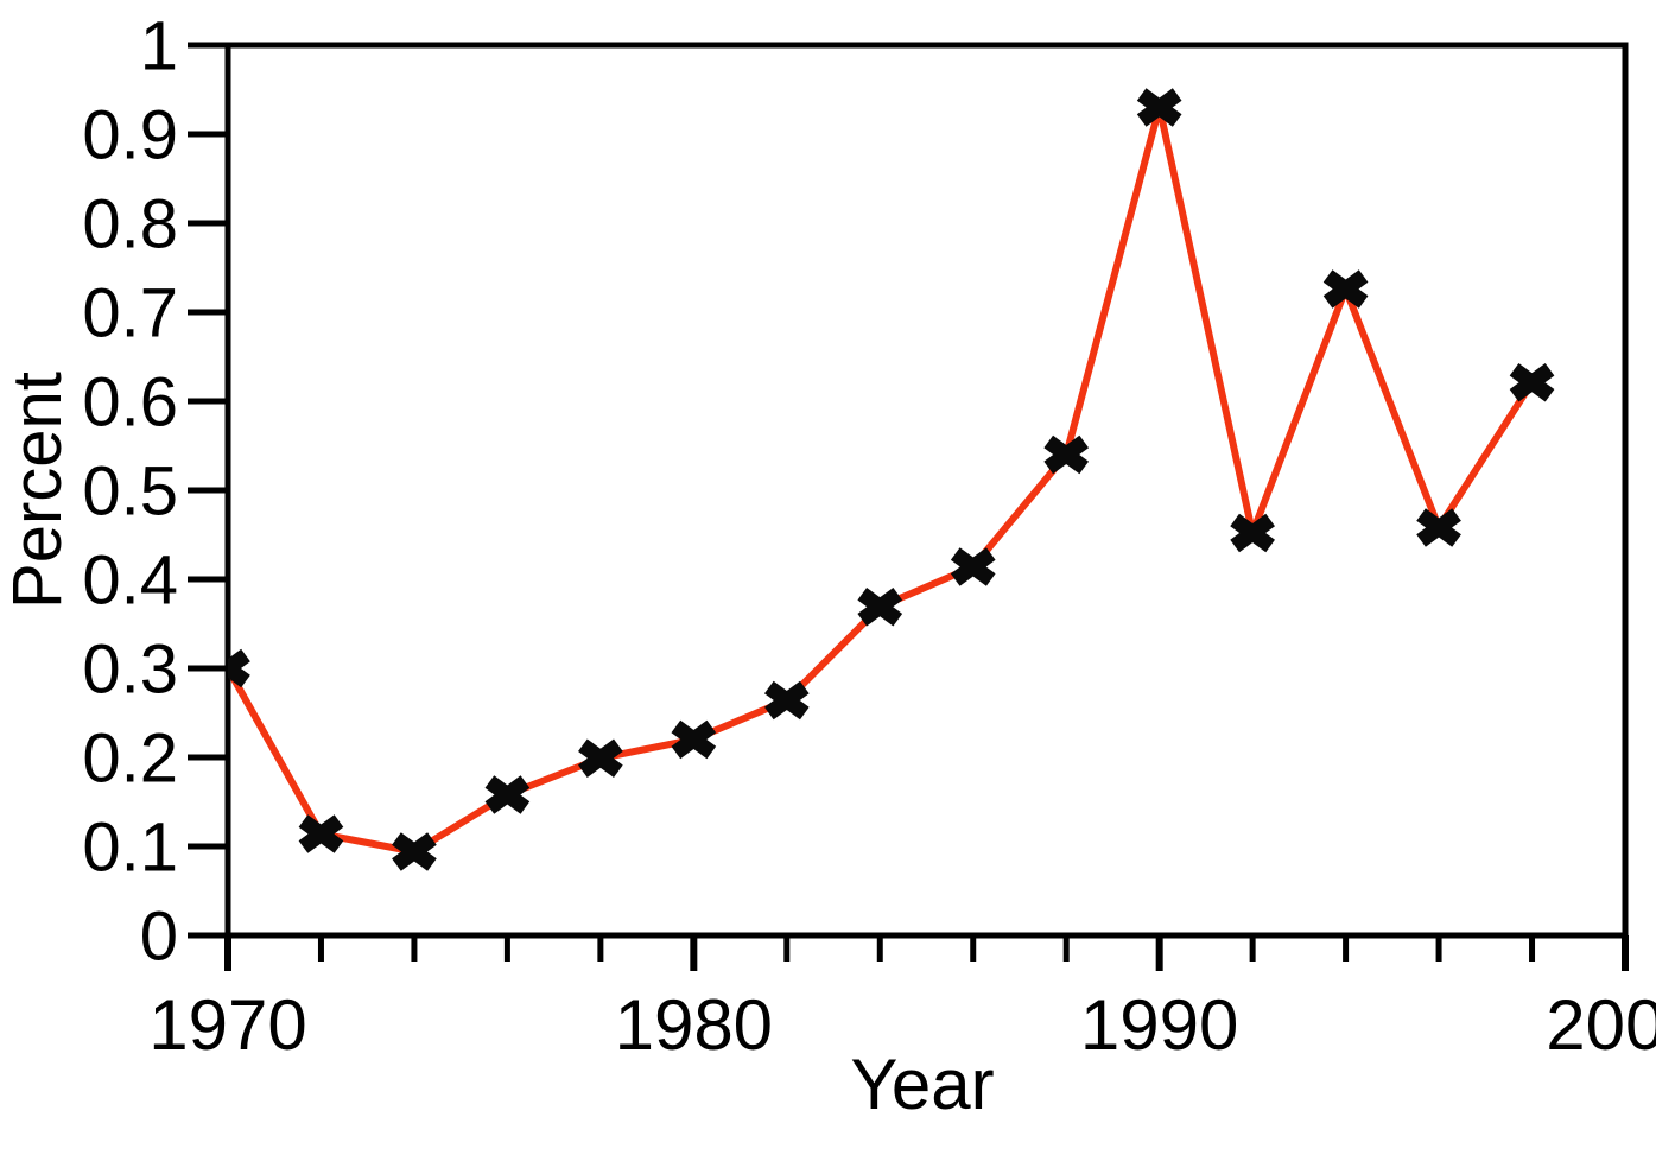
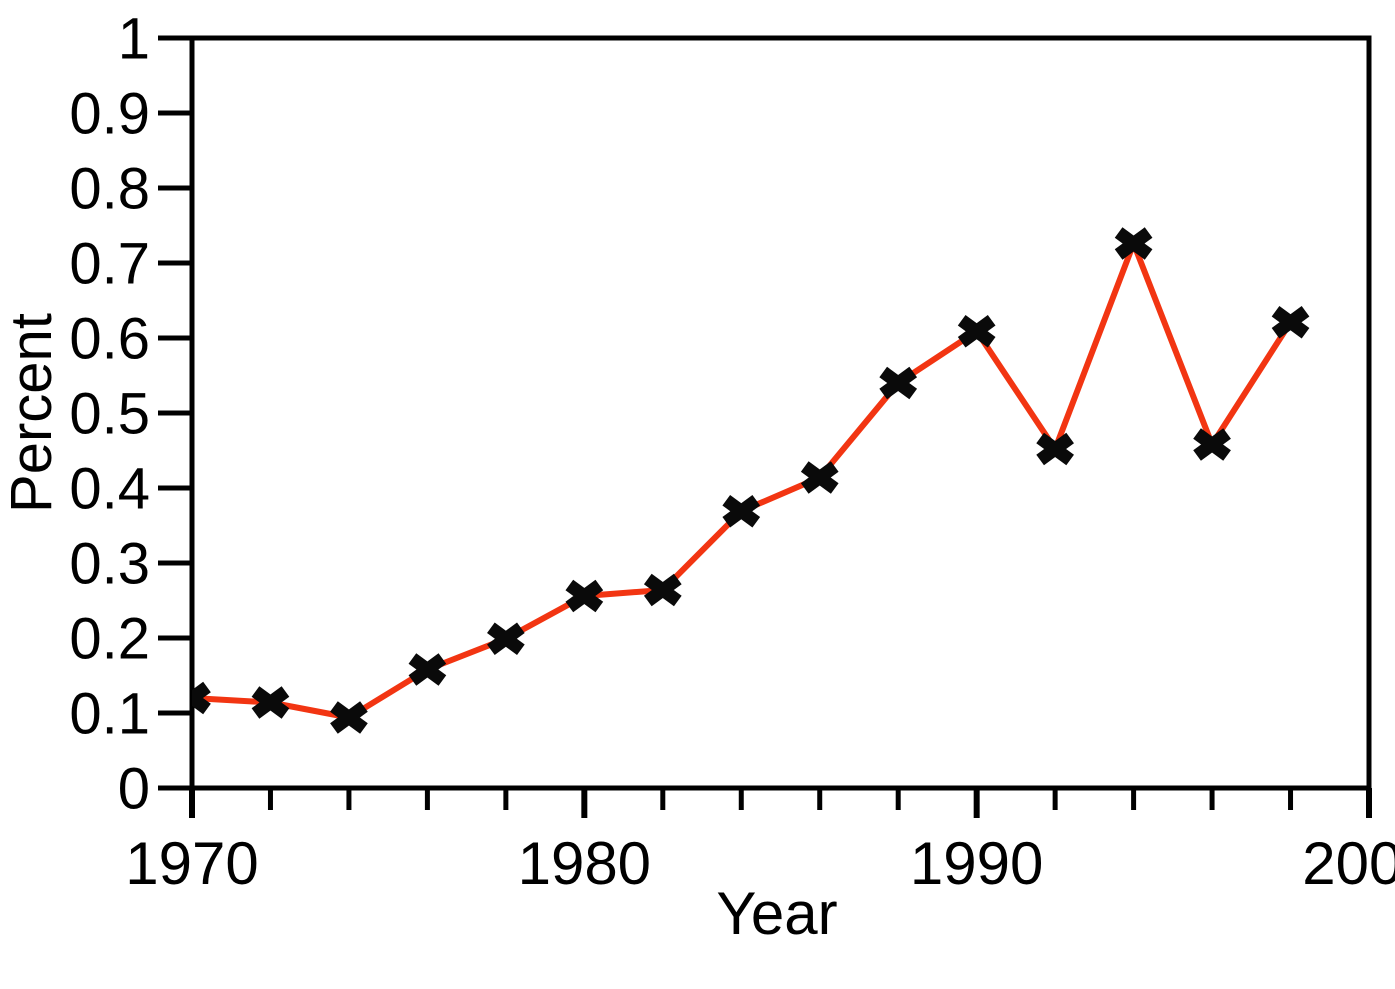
1970: 0.30 -> 0.12
1980: 0.22 -> 0.26
1990: 0.93 -> 0.61
